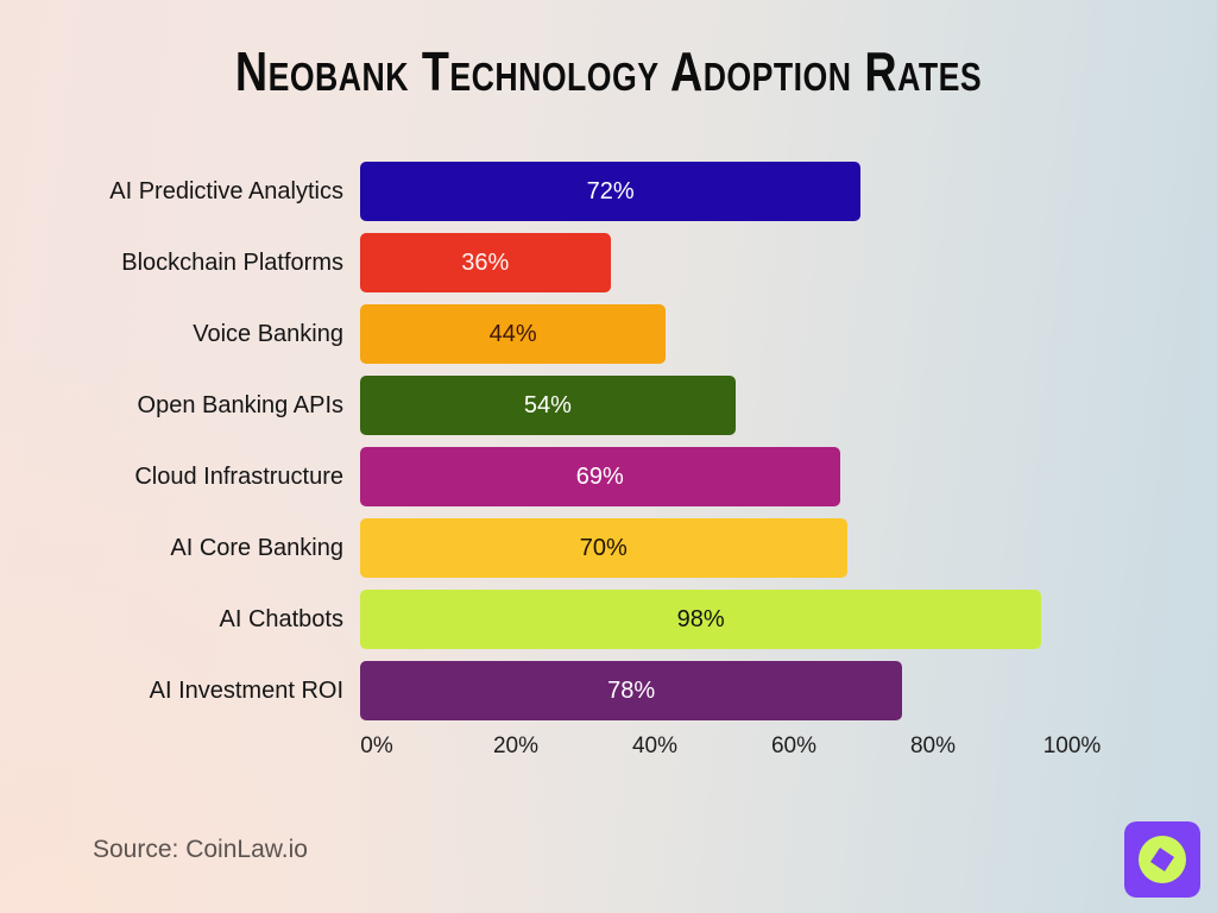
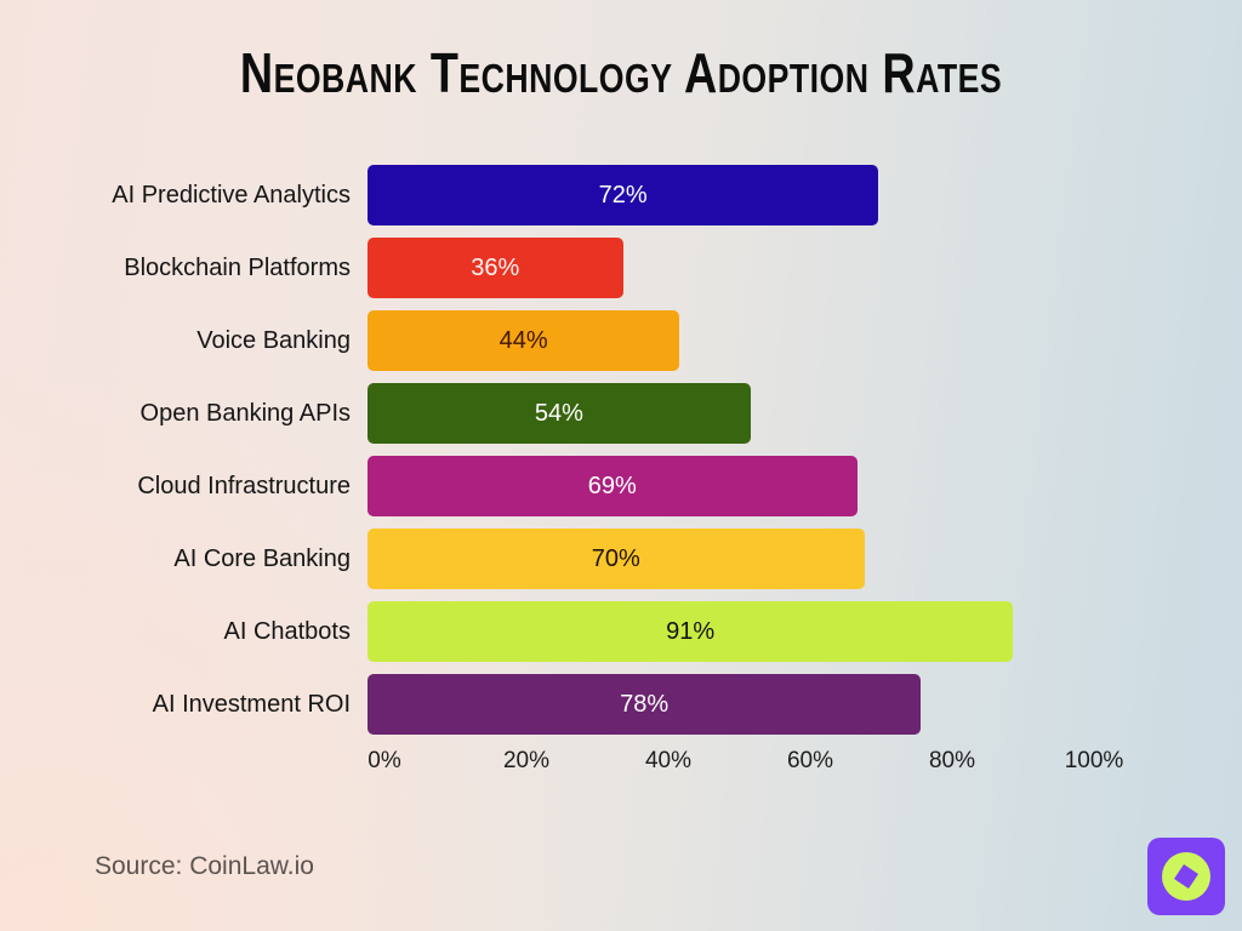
AI Chatbots: 98% -> 91%
